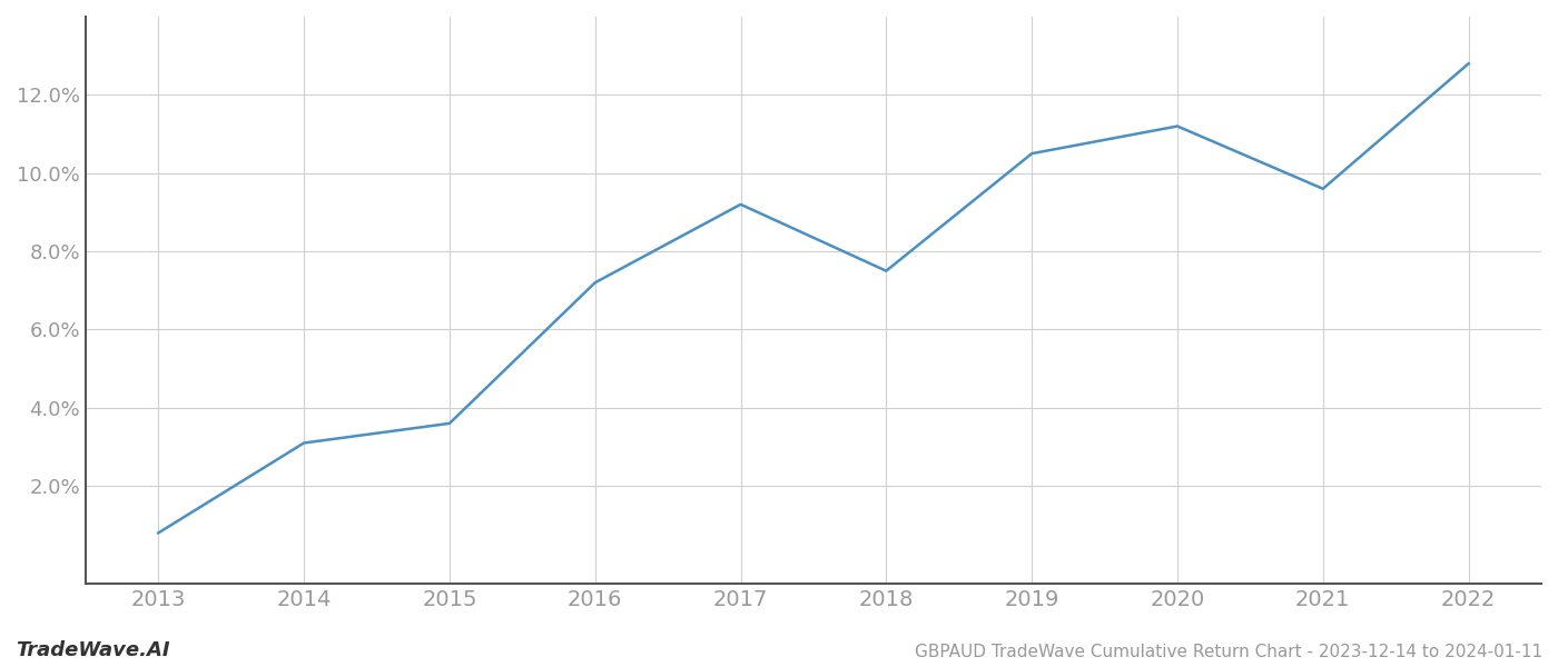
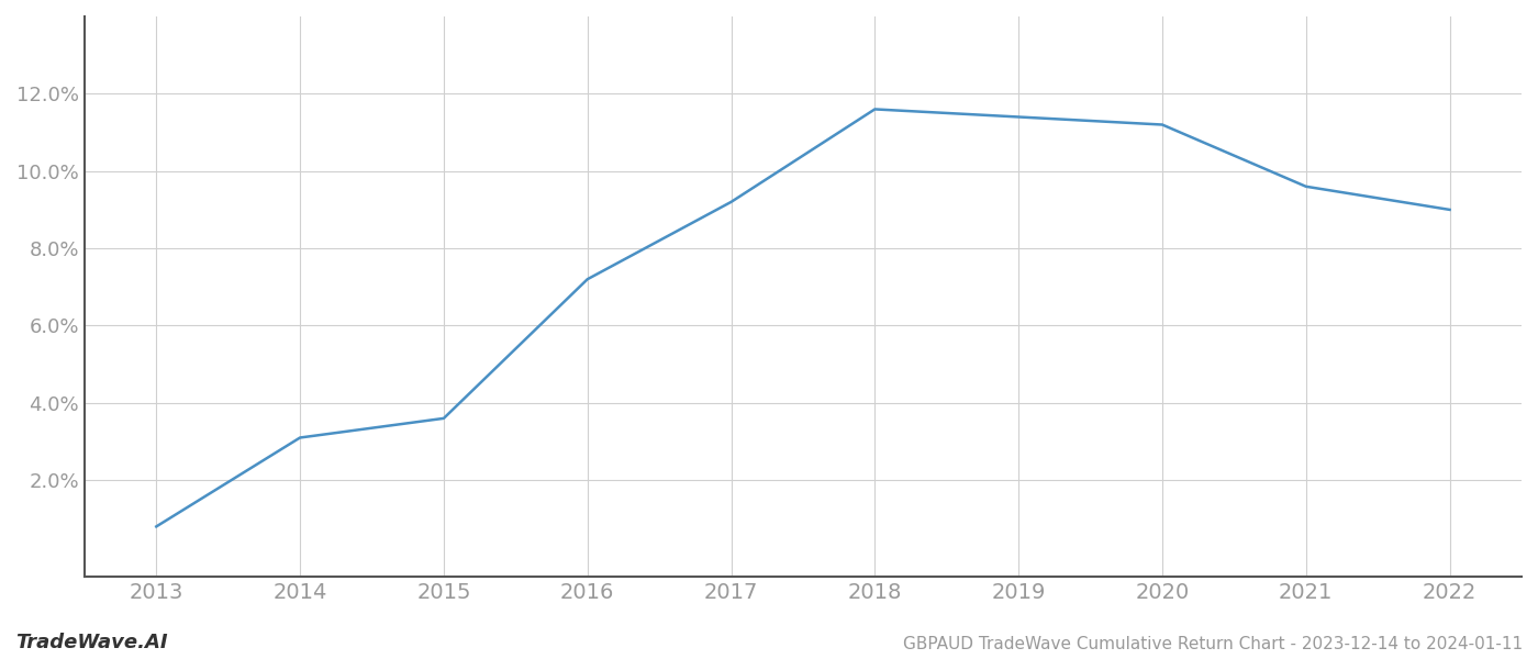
2018: 7.5% -> 11.6%
2019: 10.5% -> 11.4%
2022: 12.8% -> 9.0%
